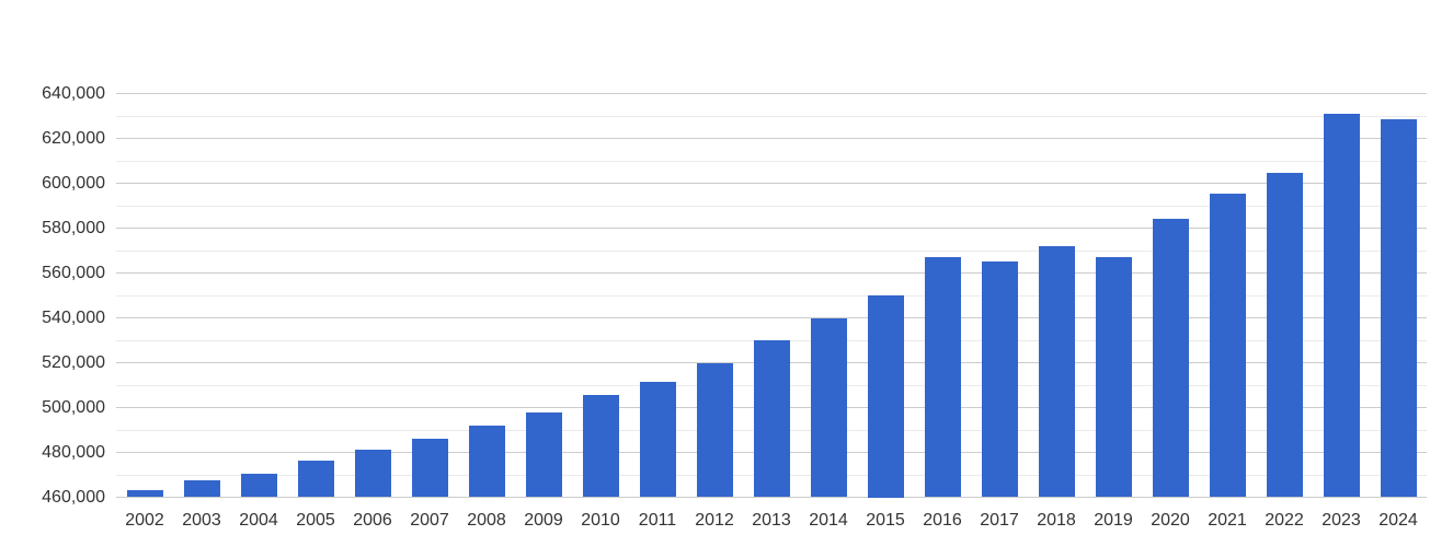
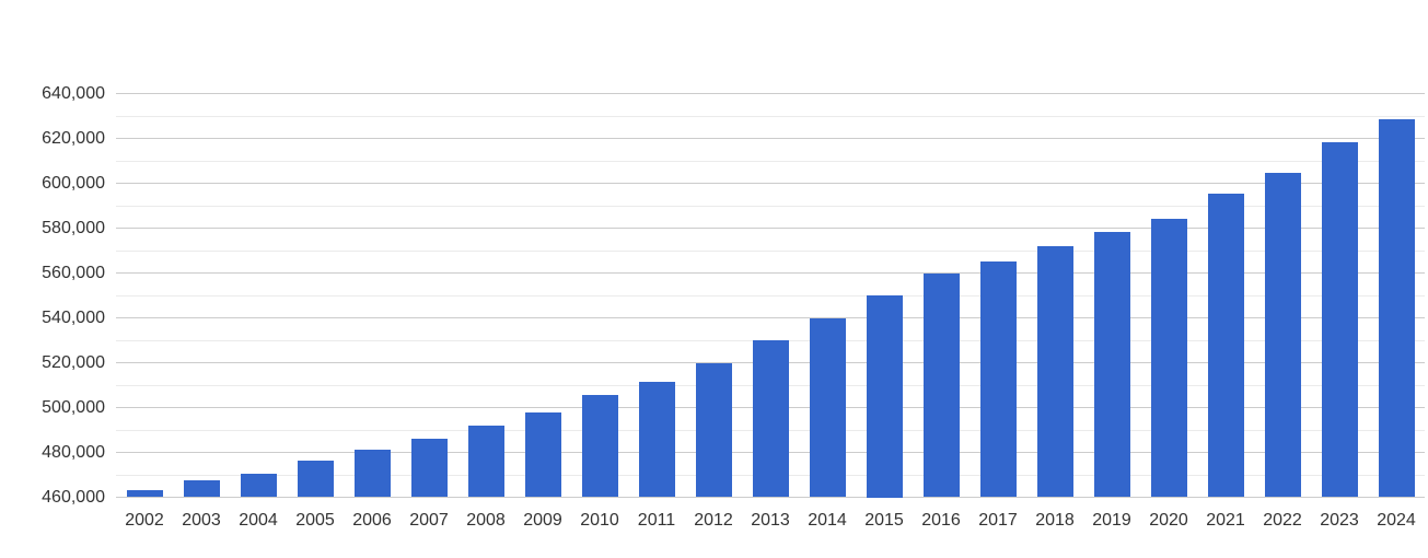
2016: 567000 -> 560000
2019: 567000 -> 578000
2023: 631000 -> 618000
